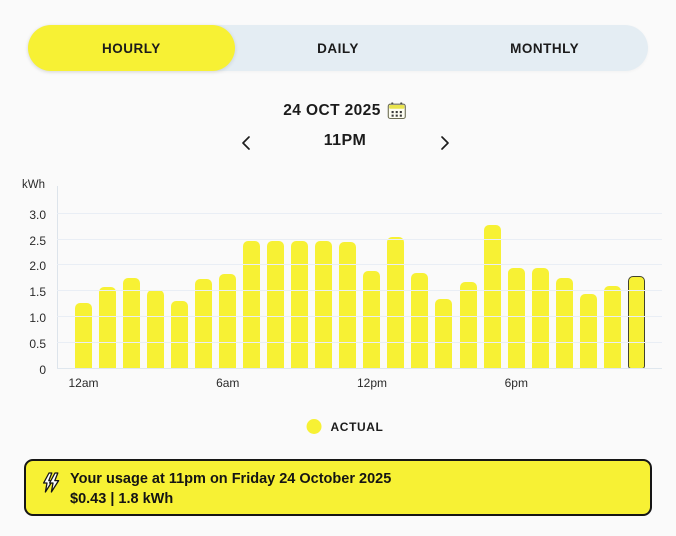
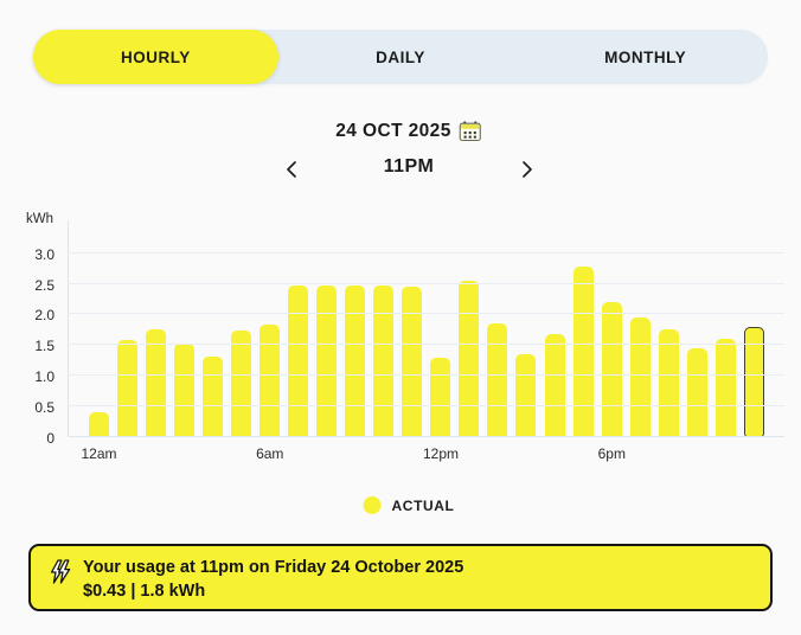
12am: 1.3 -> 0.4
12pm: 1.9 -> 1.3
6pm: 1.9 -> 2.2
